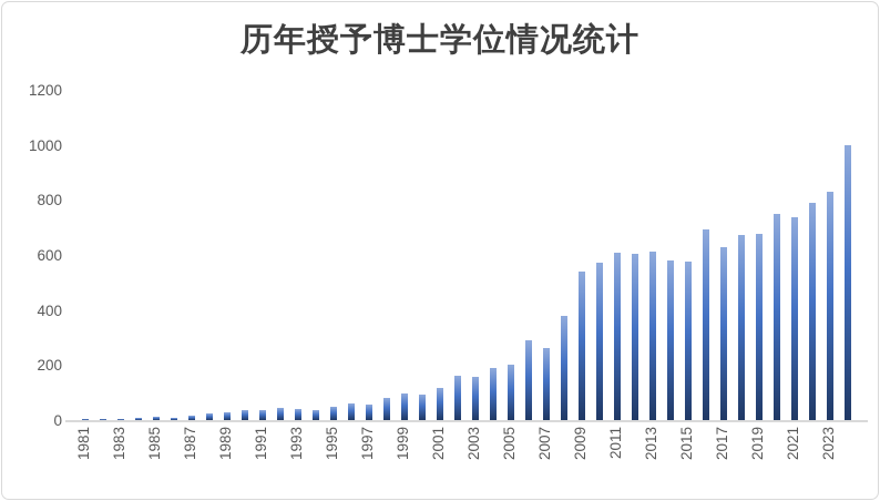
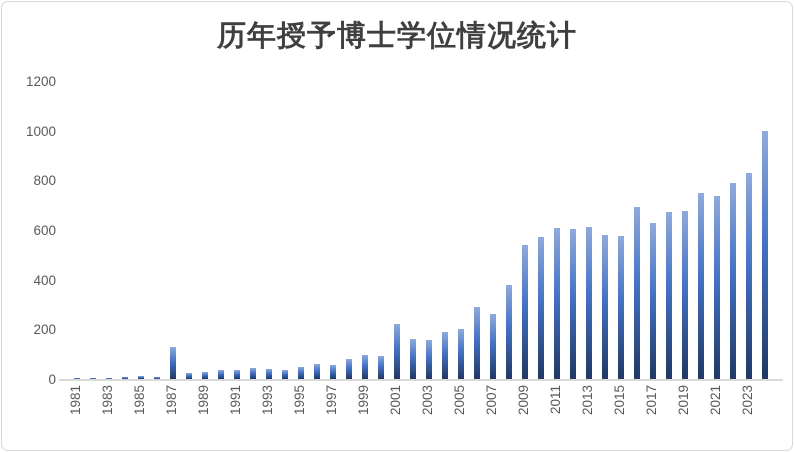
1987: 20 -> 130
2001: 120 -> 220
